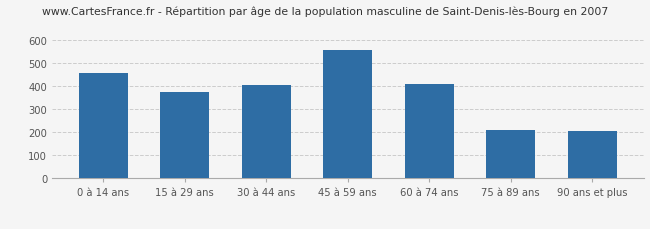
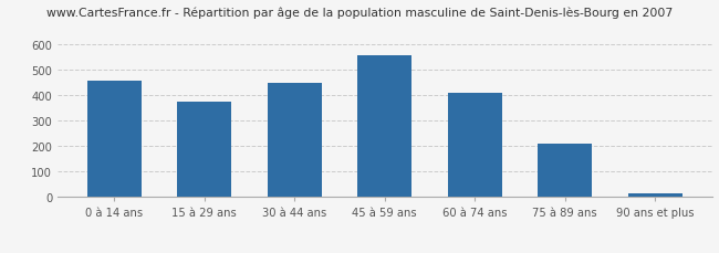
30 à 44 ans: 405 -> 450
90 ans et plus: 205 -> 15
